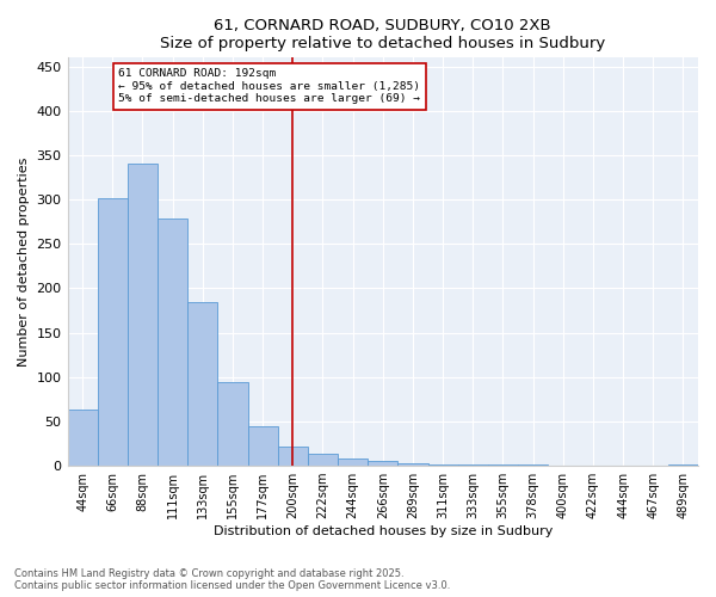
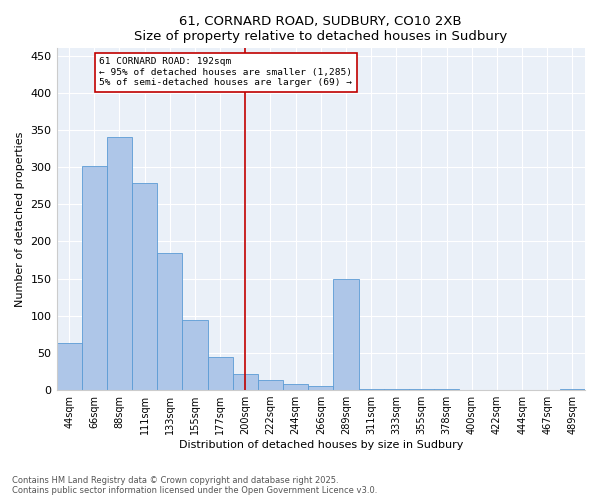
289sqm: 3 -> 150
